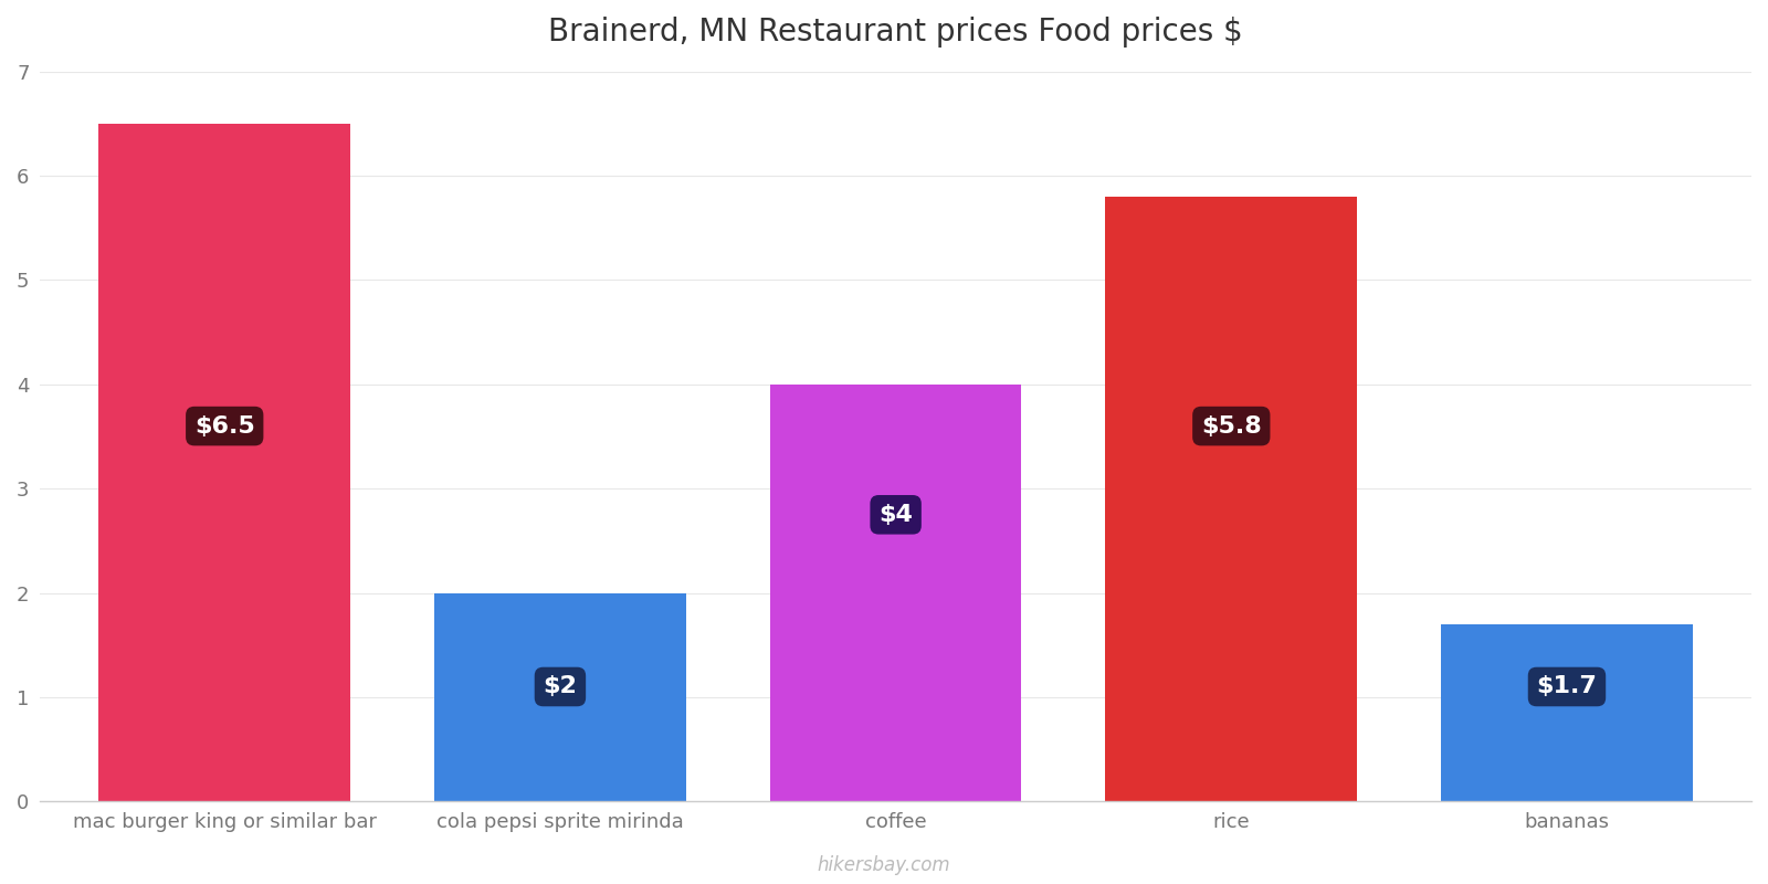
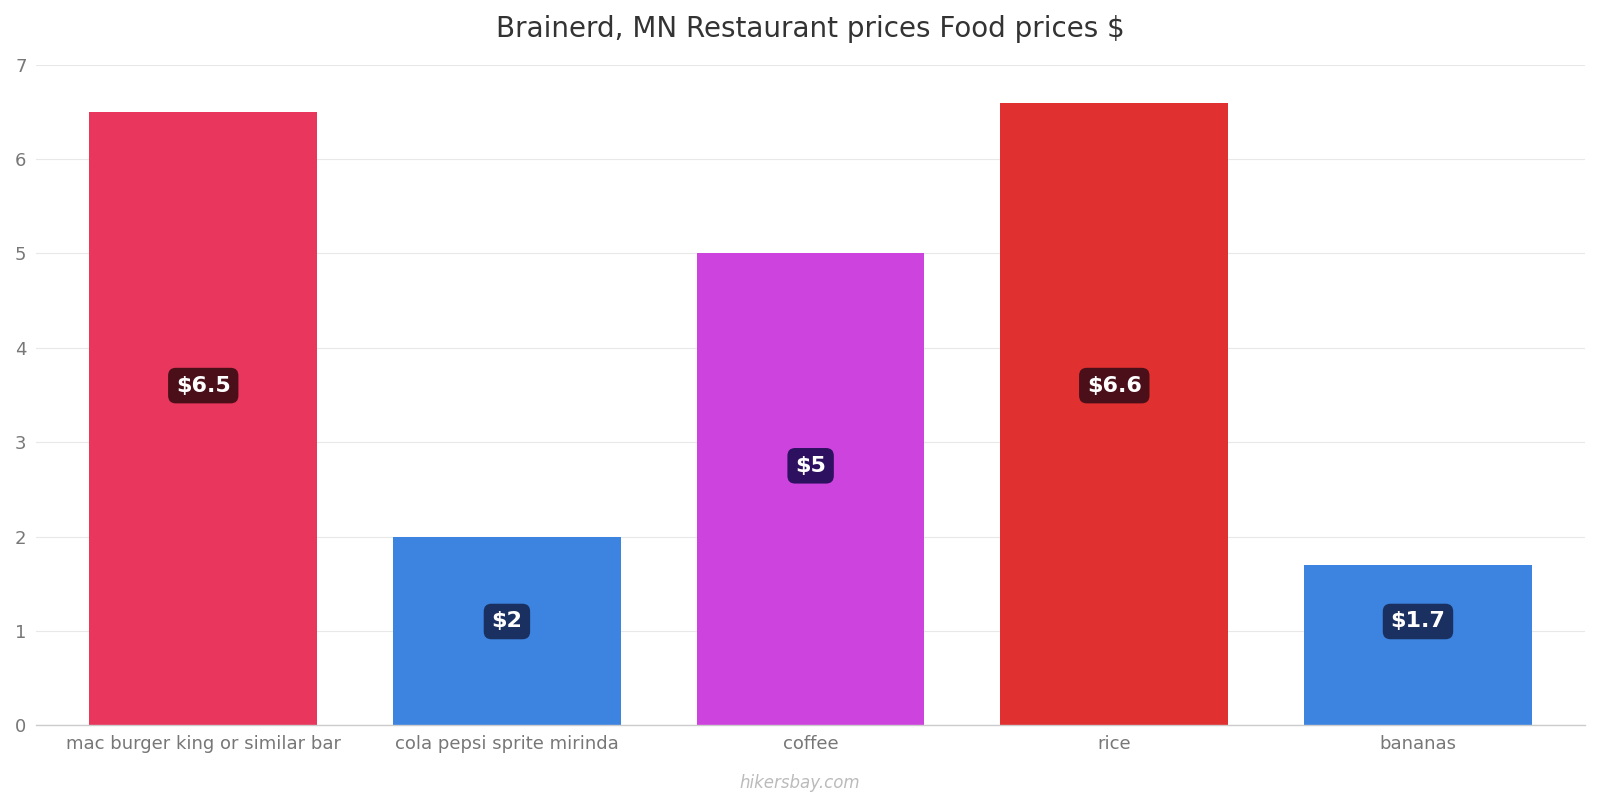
coffee: $4 -> $5
rice: $5.8 -> $6.6
